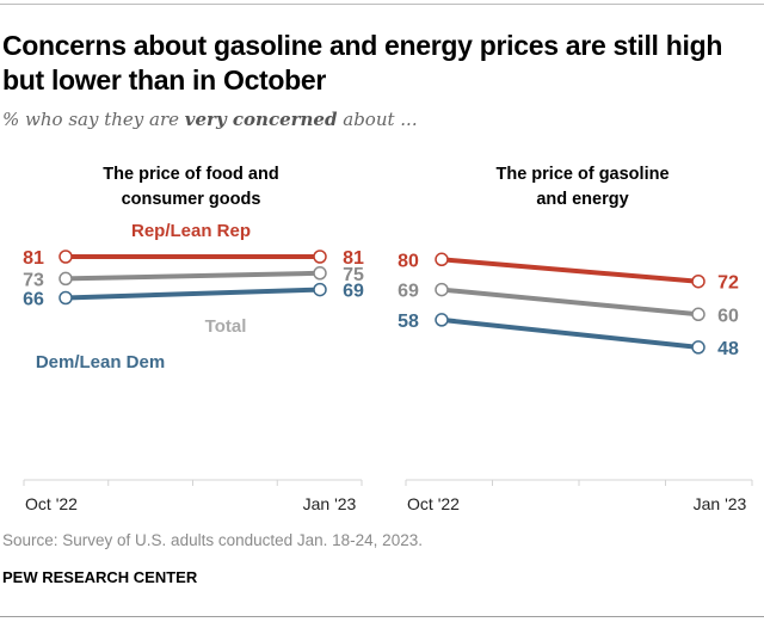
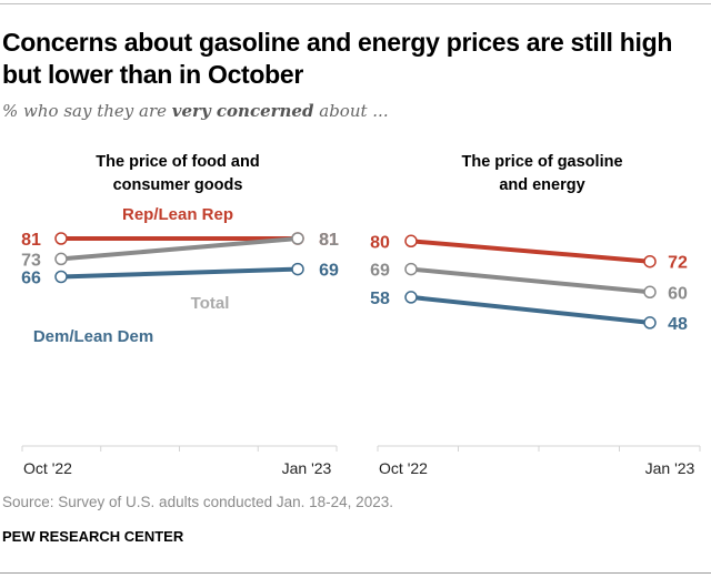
The price of food and consumer goods/Total/Jan '23: 75 -> 81
